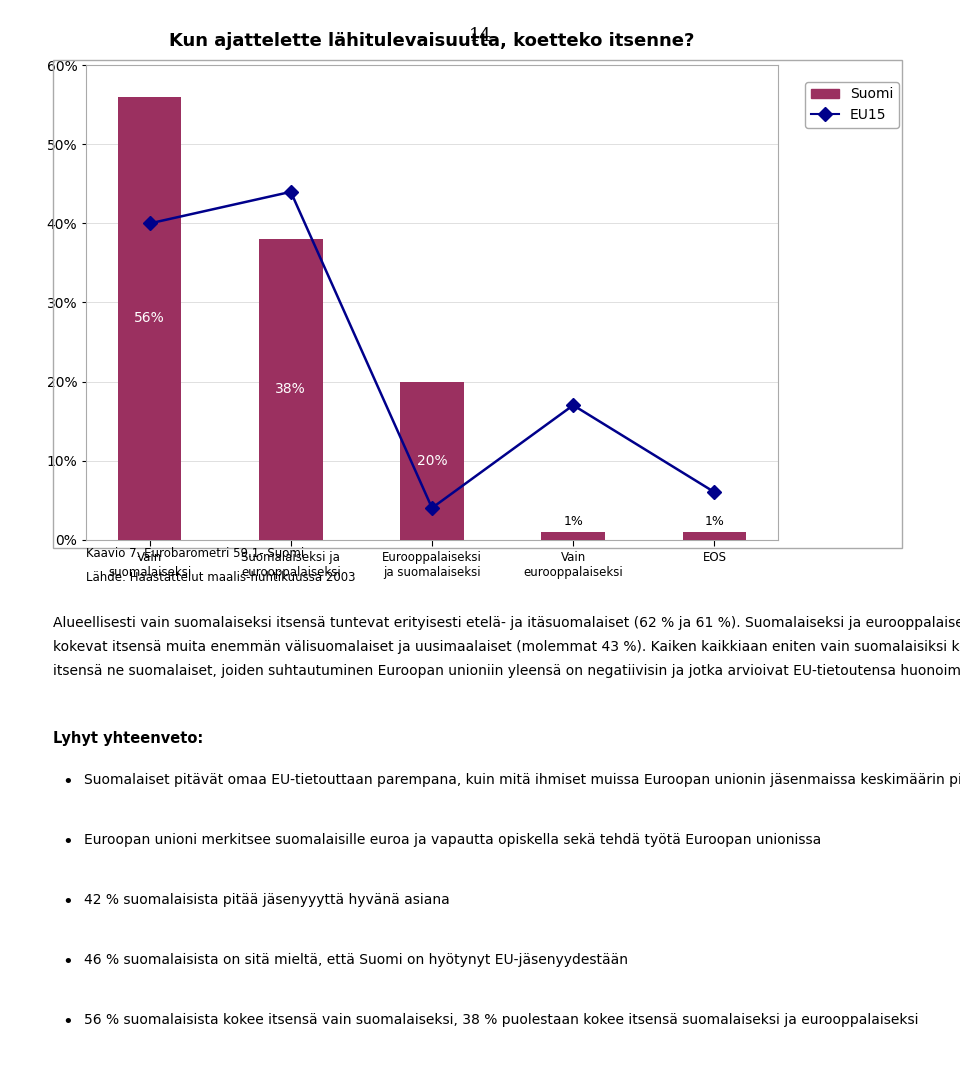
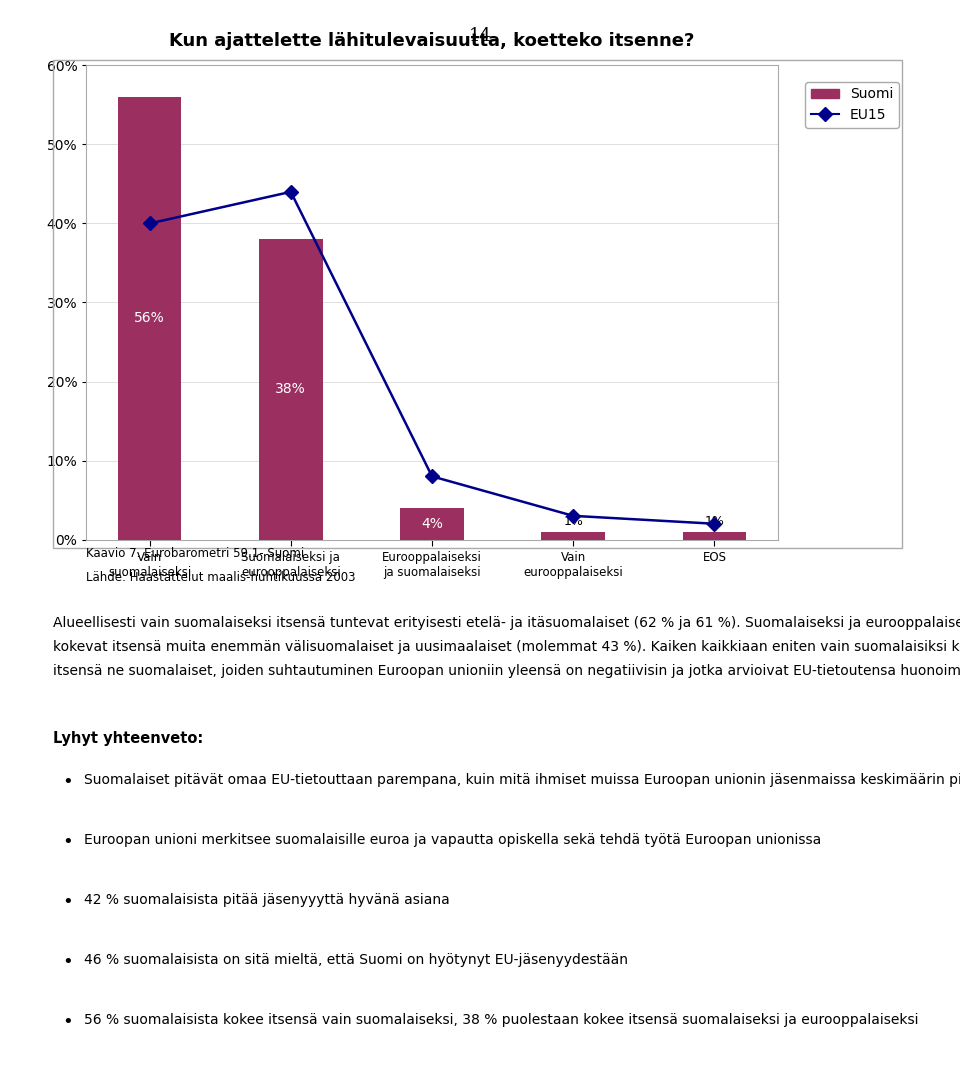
Suomi/Eurooppalaiseksi ja suomalaiseksi: 20% -> 4%
EU15/Eurooppalaiseksi ja suomalaiseksi: 4% -> 8%
EU15/Vain eurooppalaiseksi: 17% -> 3%
EU15/EOS: 6% -> 2%
